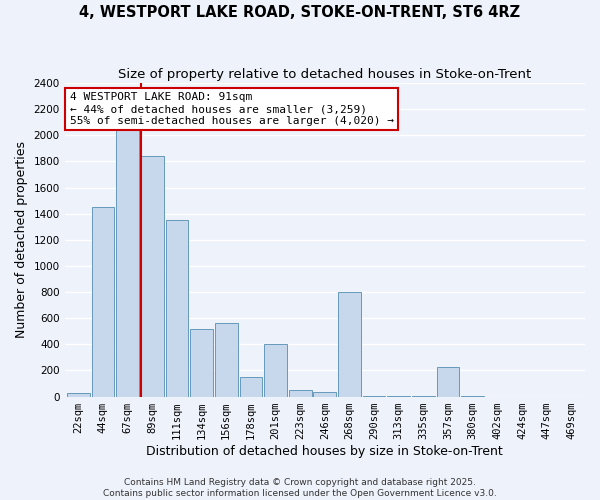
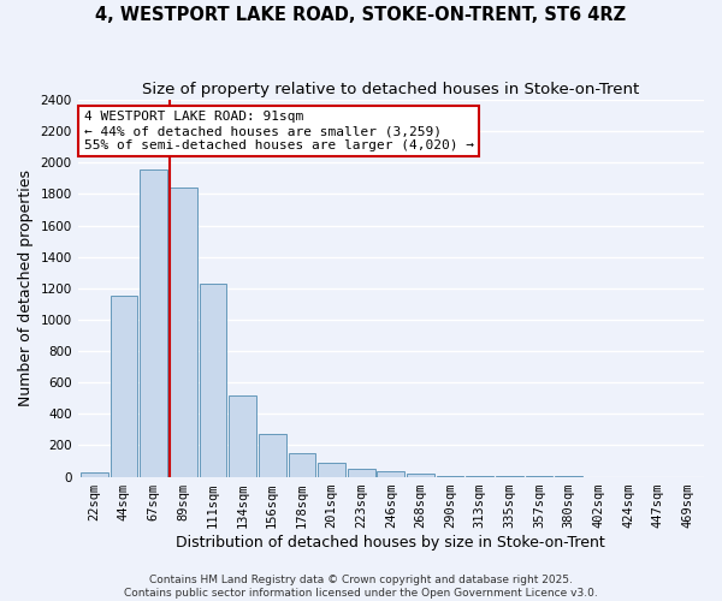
44sqm: 1450 -> 1150
67sqm: 2050 -> 1960
111sqm: 1350 -> 1230
156sqm: 560 -> 270
201sqm: 400 -> 80
268sqm: 800 -> 20
357sqm: 230 -> 0
